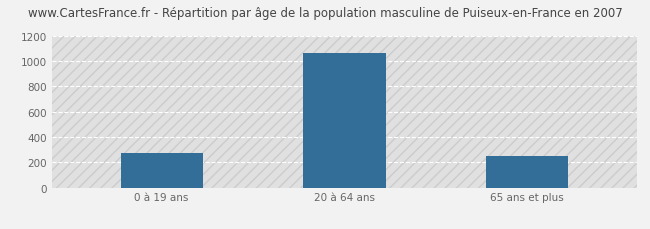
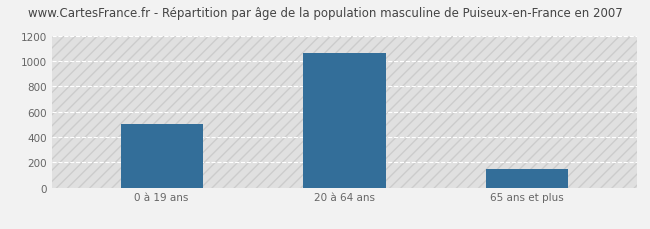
0 à 19 ans: 270 -> 500
65 ans et plus: 250 -> 150
